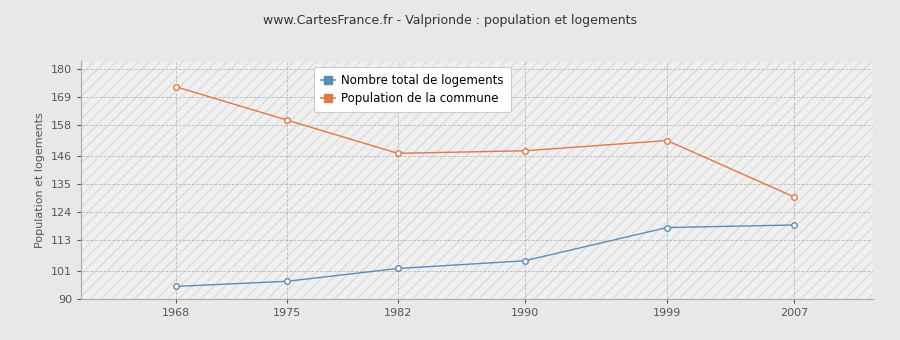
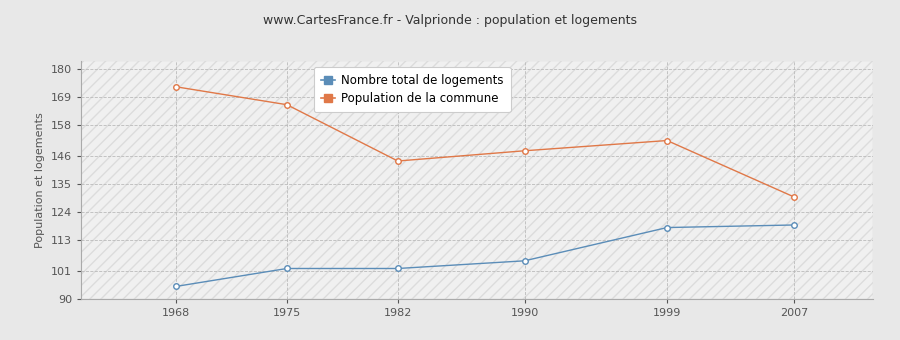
Nombre total de logements/1975: 97 -> 102
Population de la commune/1975: 160 -> 166
Population de la commune/1982: 147 -> 144
